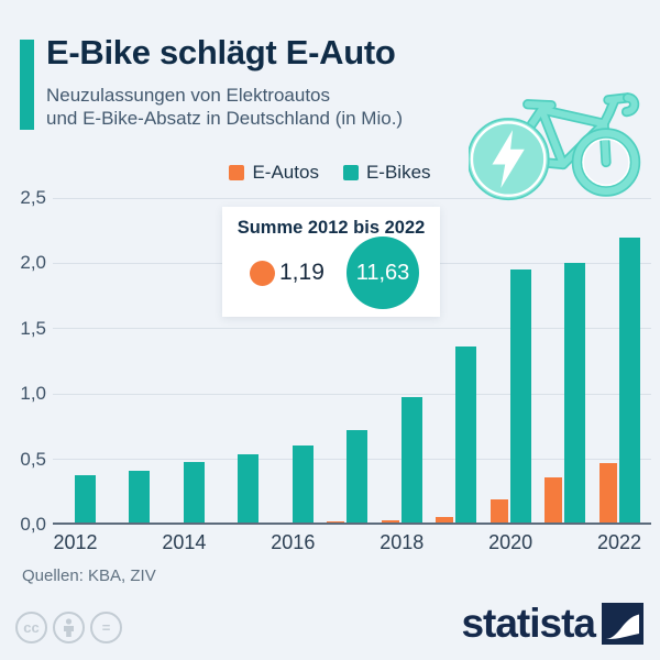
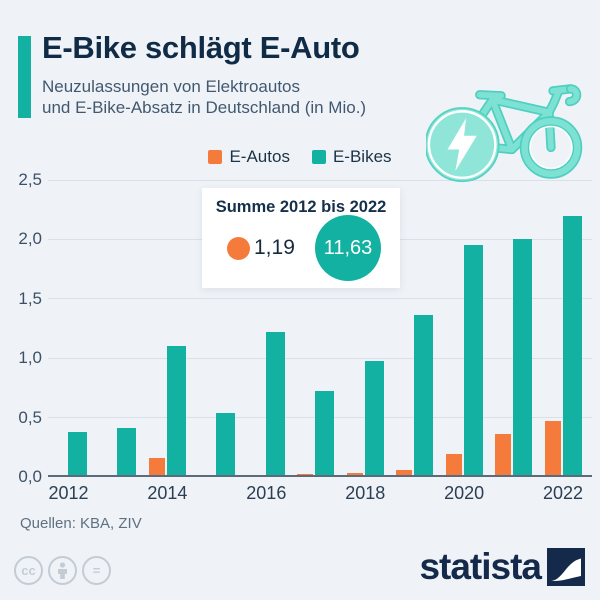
E-Autos/2014: 0,01 -> 0,16
E-Bikes/2014: 0,48 -> 1,10
E-Bikes/2016: 0,61 -> 1,22
